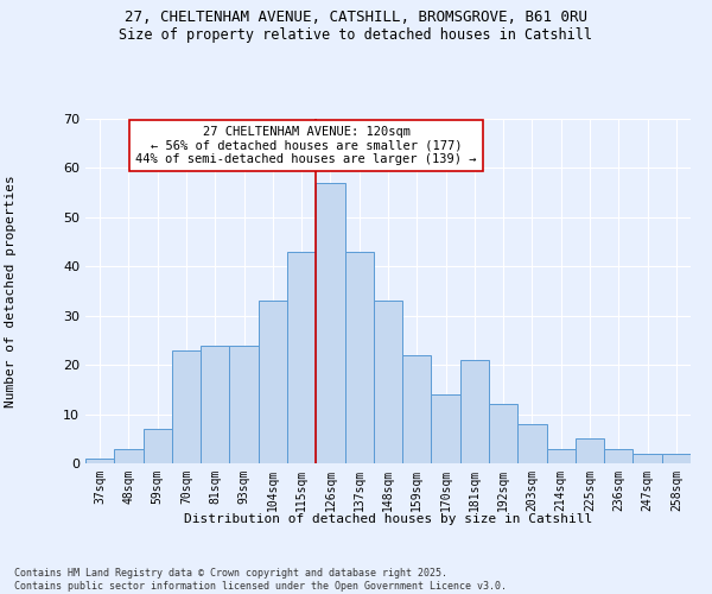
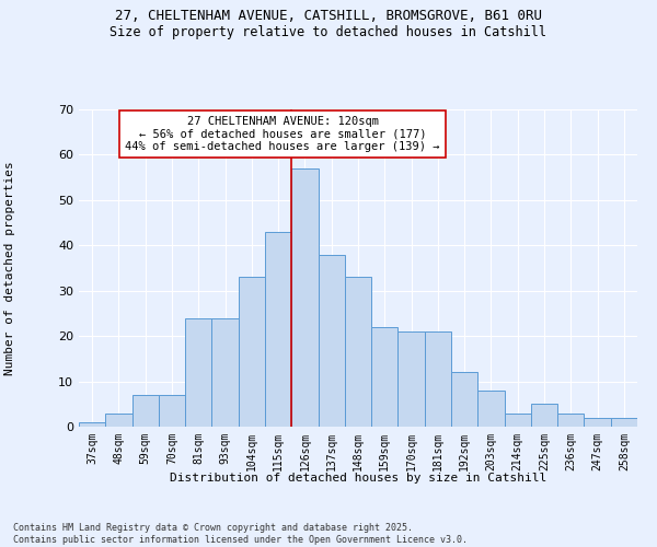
70sqm: 23 -> 7
137sqm: 43 -> 38
170sqm: 14 -> 21
